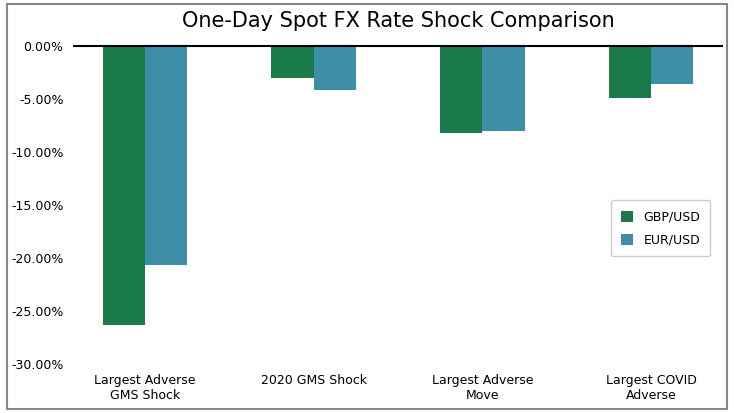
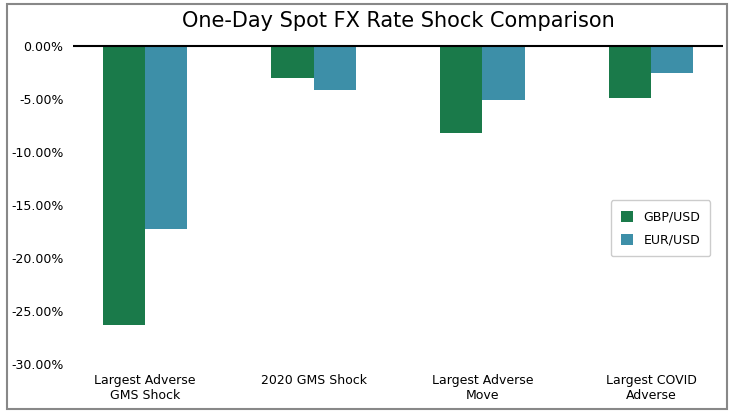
EUR/USD/Largest Adverse GMS Shock: -20.6% -> -17.2%
EUR/USD/Largest Adverse Move: -8.0% -> -5.1%
EUR/USD/Largest COVID Adverse: -3.6% -> -2.5%
